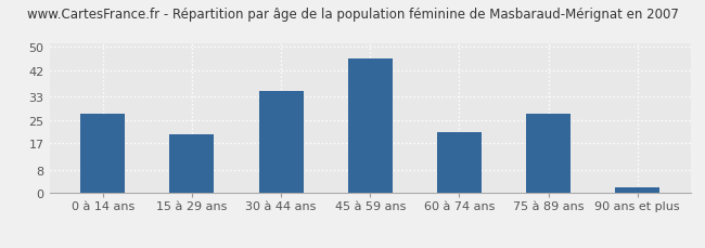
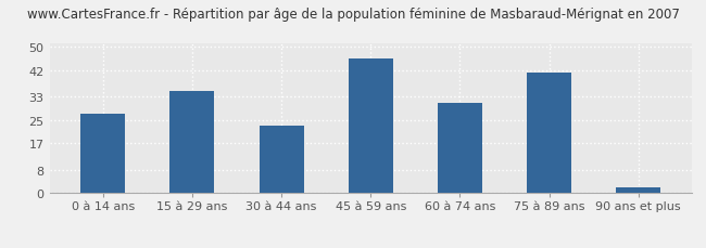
15 à 29 ans: 20 -> 35
30 à 44 ans: 35 -> 23
60 à 74 ans: 21 -> 31
75 à 89 ans: 27 -> 41
